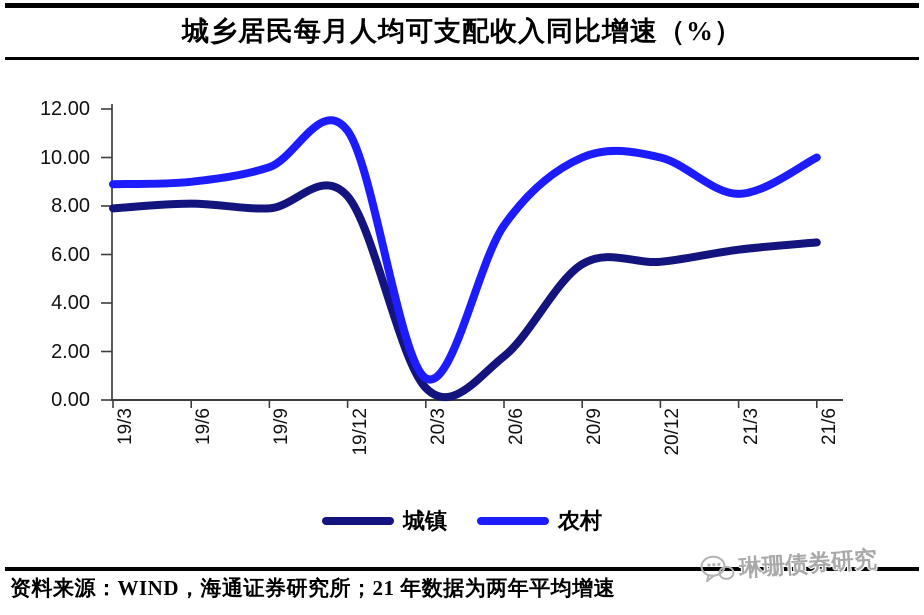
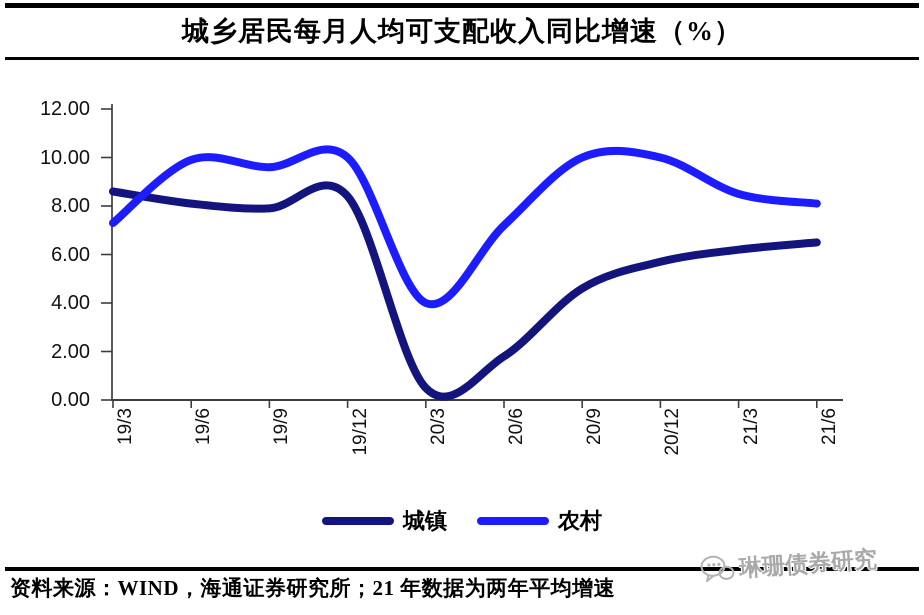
城镇/19/3: 7.9 -> 8.6
农村/19/3: 8.9 -> 7.3
农村/19/6: 9.0 -> 9.9
农村/19/12: 11.1 -> 10.0
农村/20/3: 0.9 -> 4.0
城镇/20/9: 5.6 -> 4.6
农村/21/6: 10.0 -> 8.1
